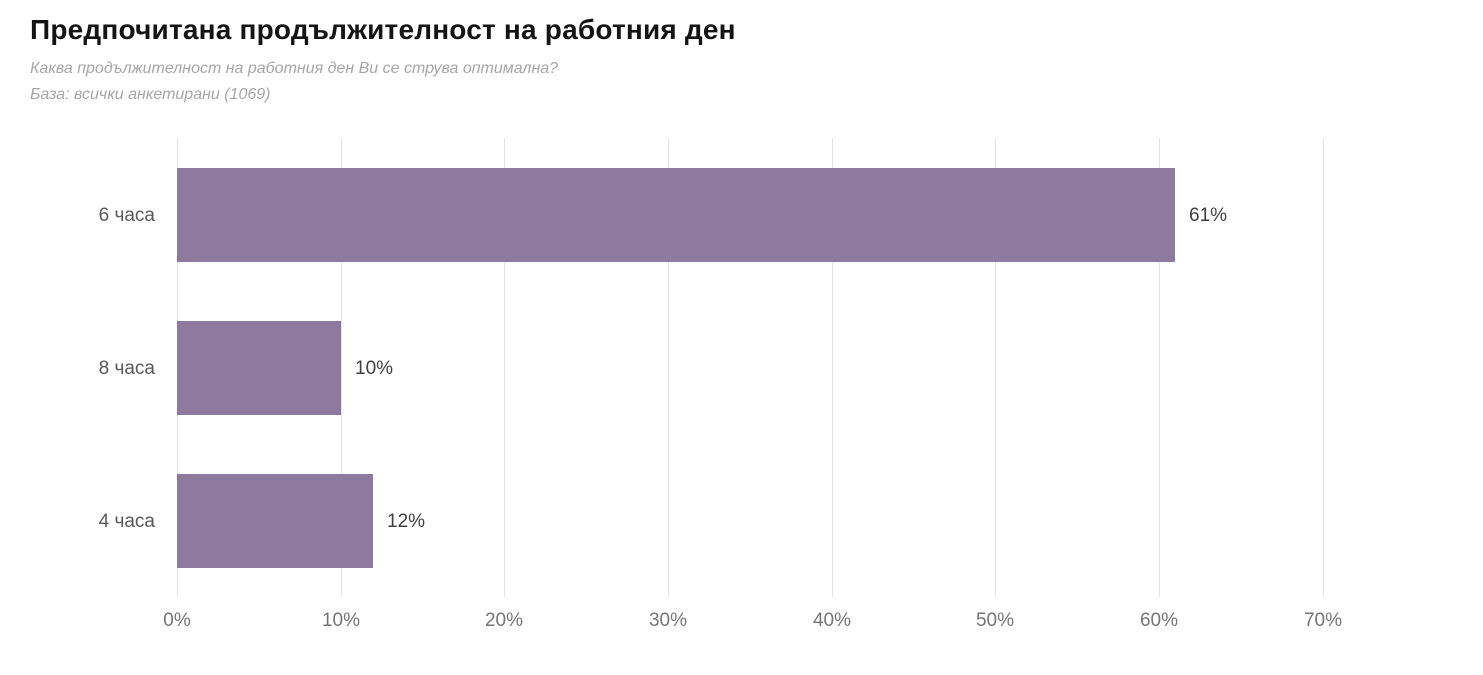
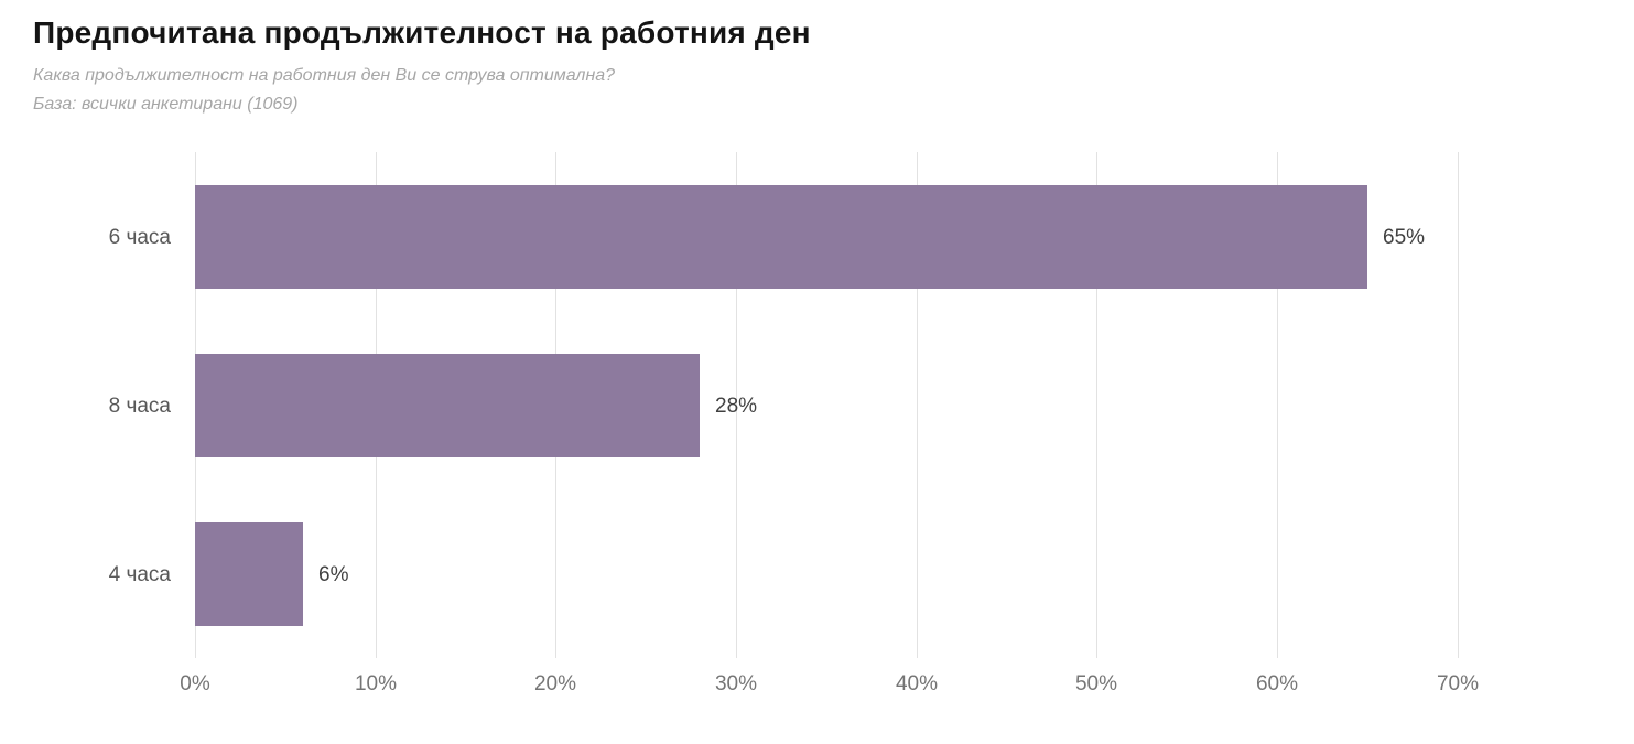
6 часа: 61% -> 65%
8 часа: 10% -> 28%
4 часа: 12% -> 6%
